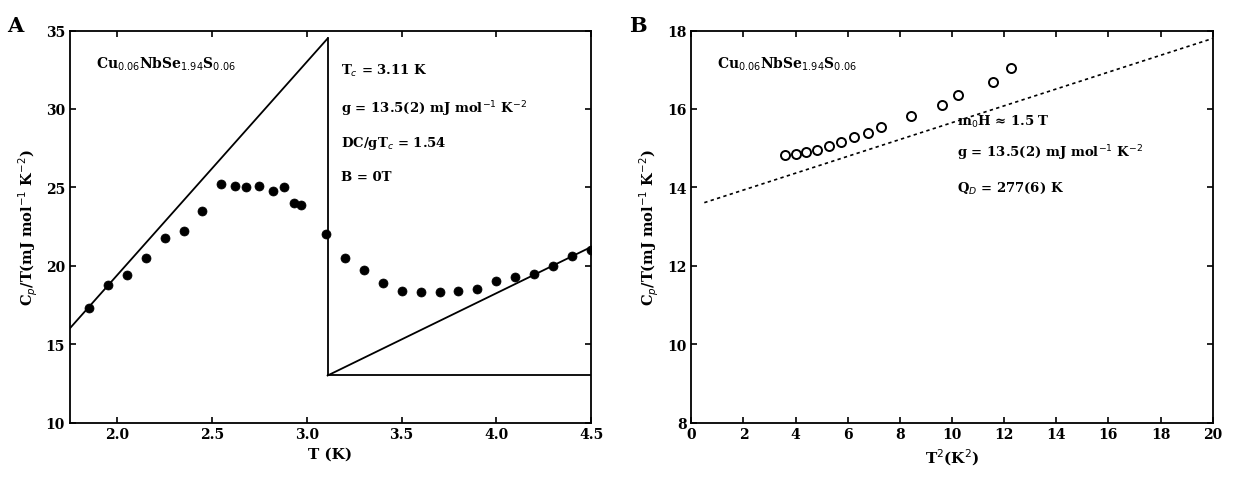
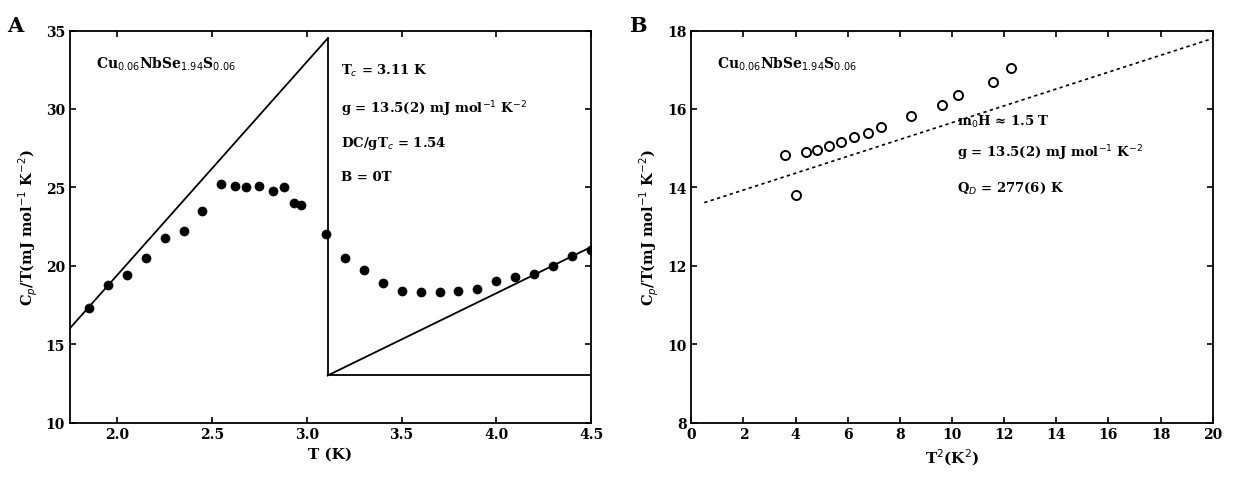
4: 14.85 -> 13.80
